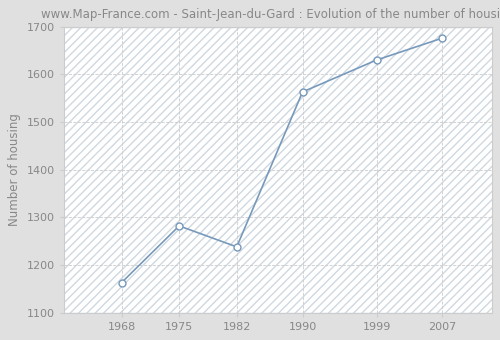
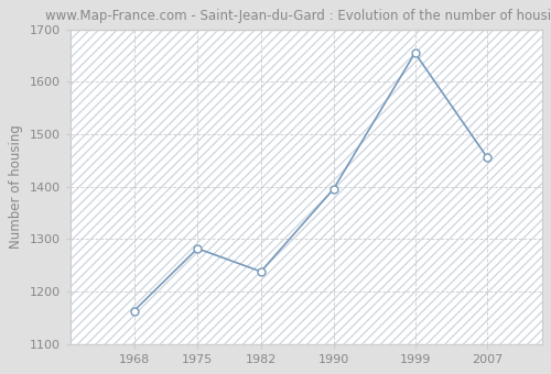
1990: 1563 -> 1395
1999: 1630 -> 1655
2007: 1676 -> 1455
